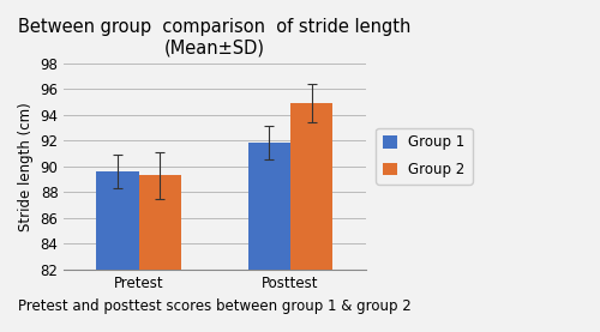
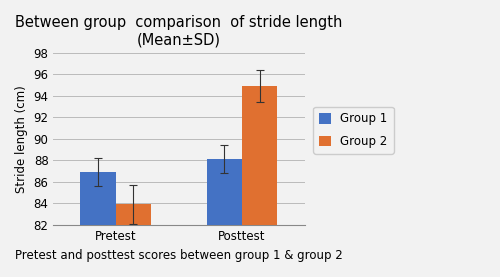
Group 1/Pretest: 89.6 -> 86.9
Group 2/Pretest: 89.3 -> 83.9
Group 1/Posttest: 91.8 -> 88.1
